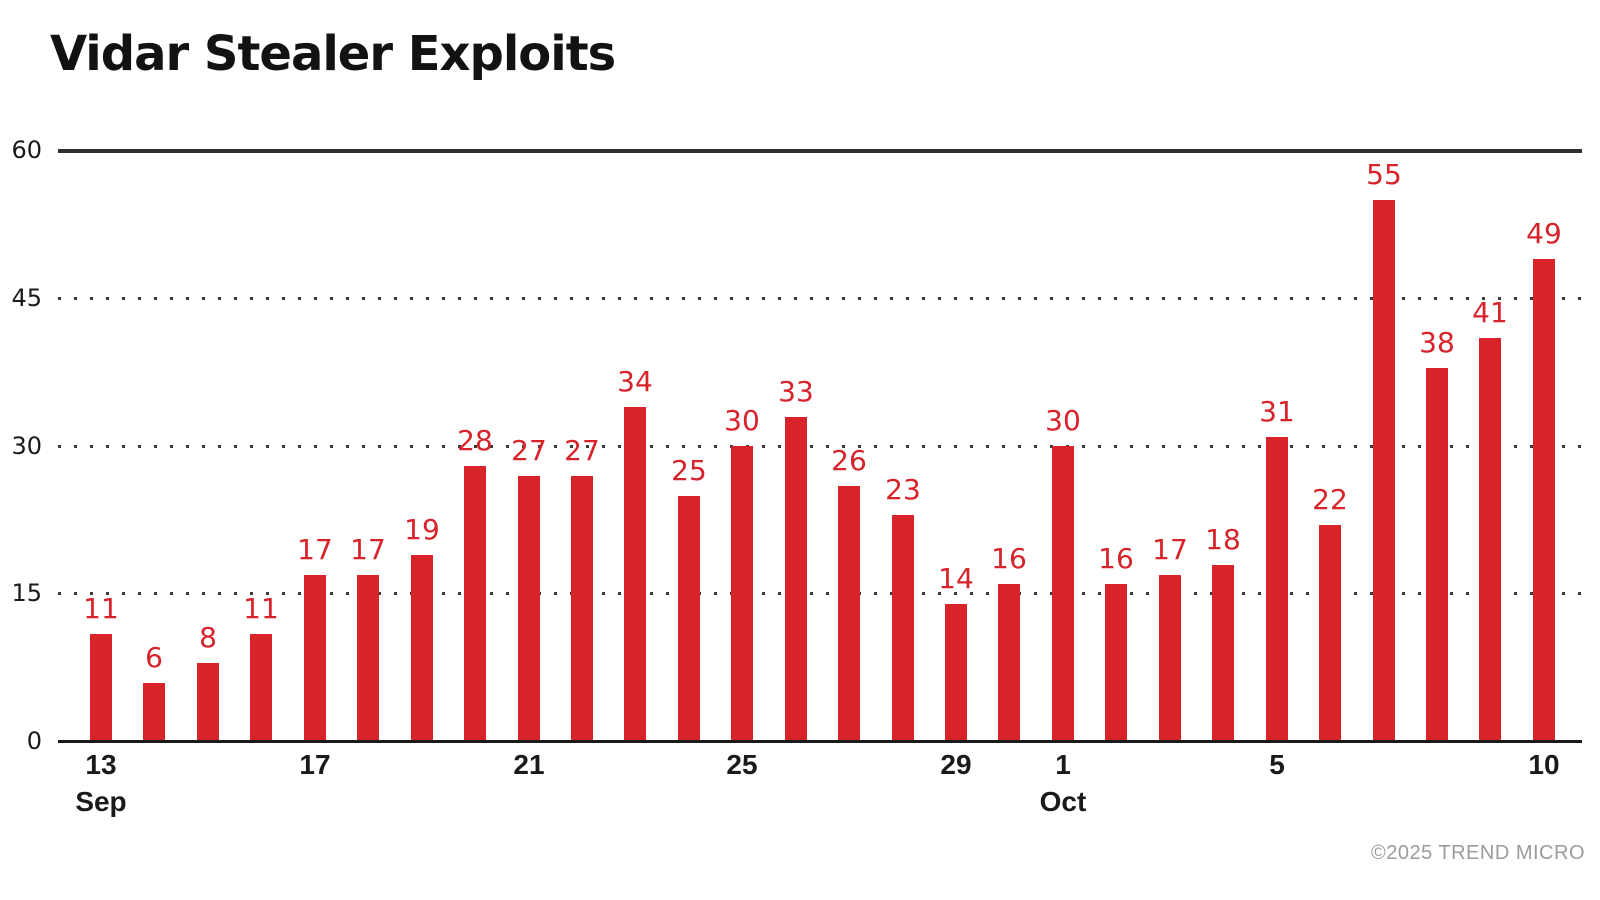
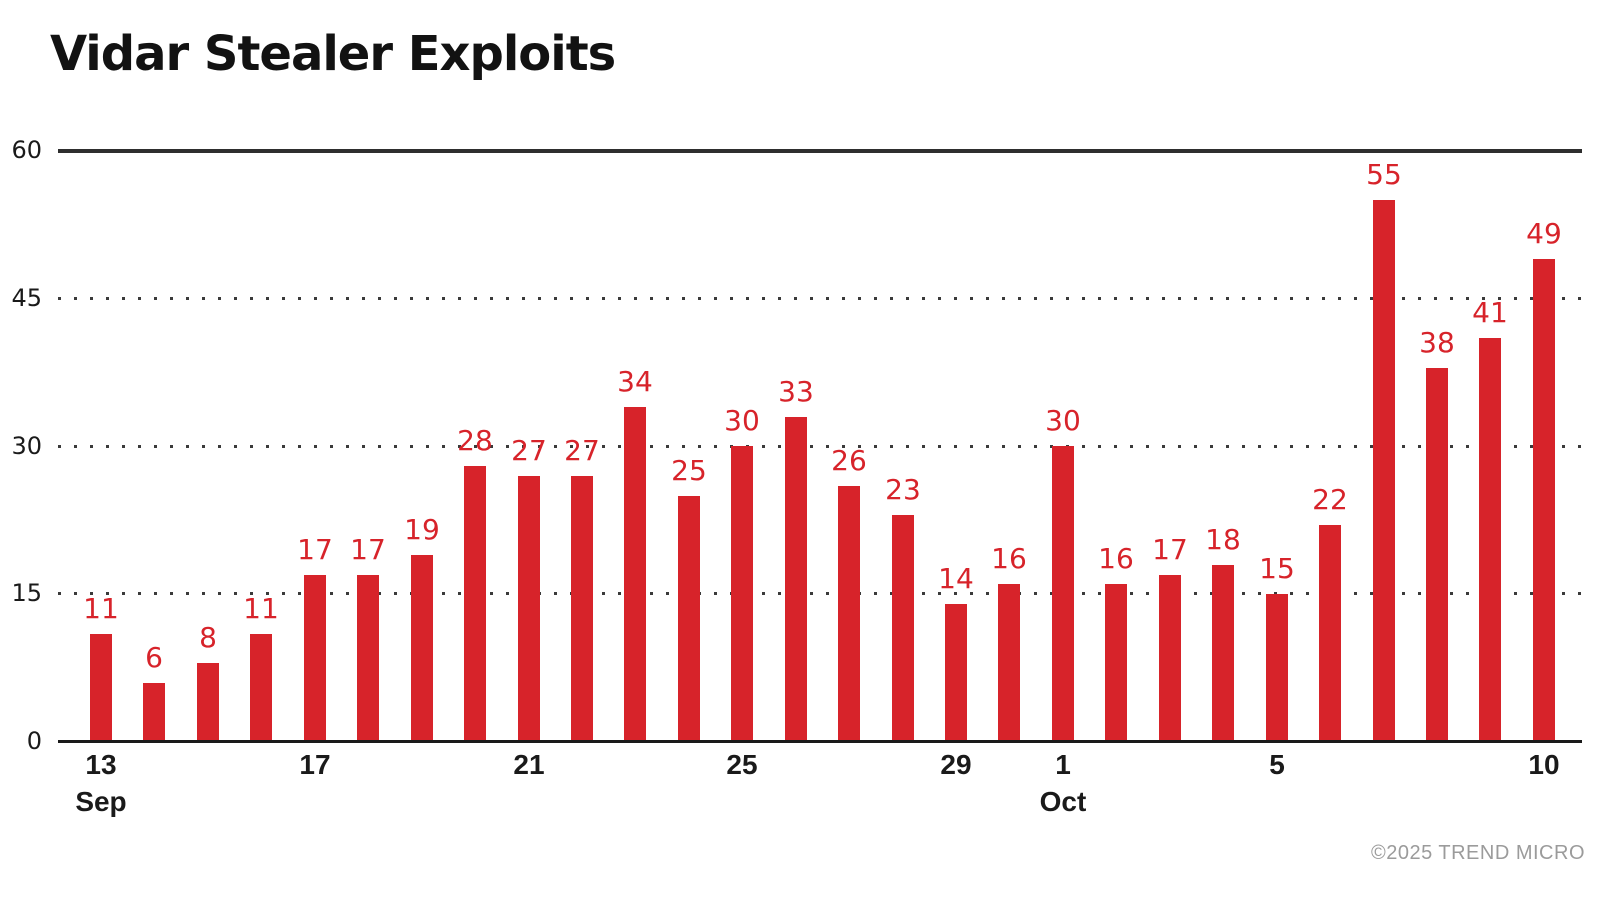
Oct 5: 31 -> 15
